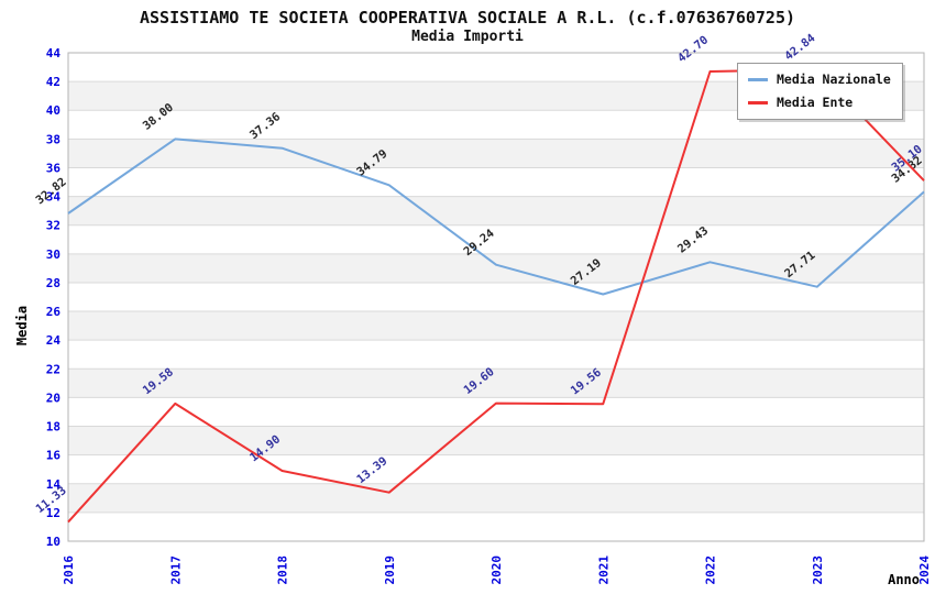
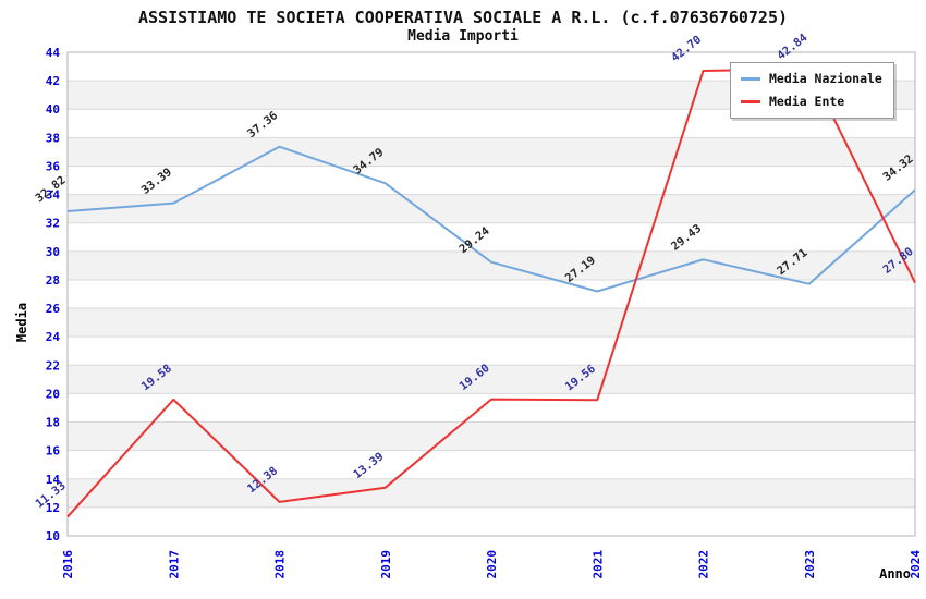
Media Nazionale/2017: 38.00 -> 33.39
Media Ente/2018: 14.90 -> 12.38
Media Ente/2024: 35.10 -> 27.80
